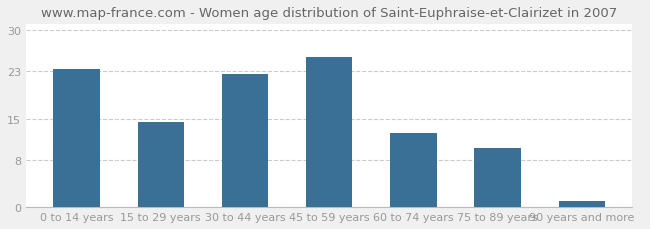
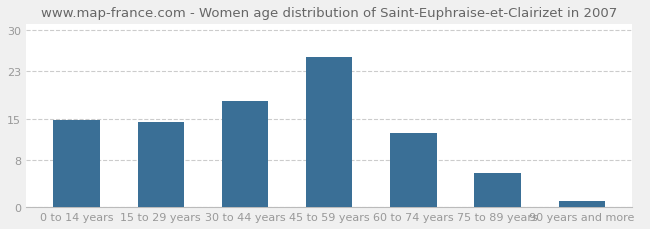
0 to 14 years: 23.5 -> 14.8
30 to 44 years: 22.5 -> 18.0
75 to 89 years: 10.0 -> 5.8
